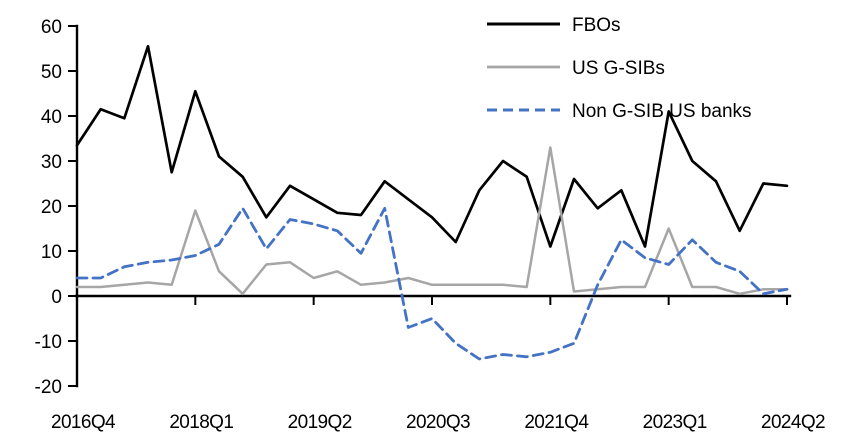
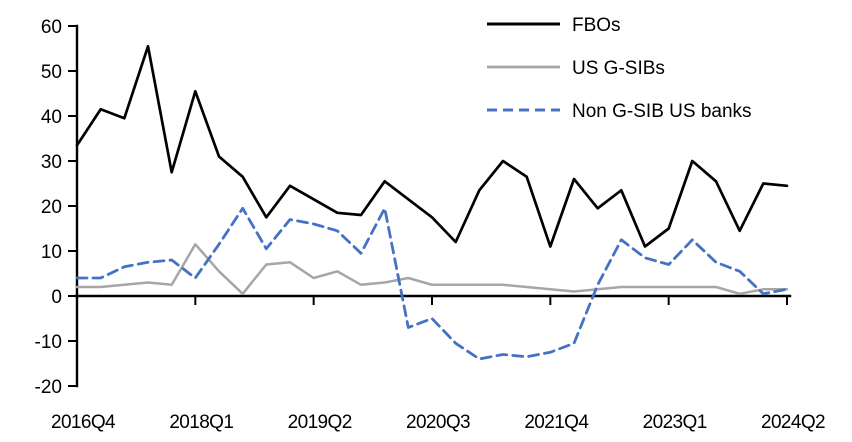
US G-SIBs/2018Q1: 19 -> 12
Non G-SIB US banks/2018Q1: 9 -> 4
US G-SIBs/2021Q4: 33 -> 2
FBOs/2023Q1: 41 -> 15
US G-SIBs/2023Q1: 15 -> 2
